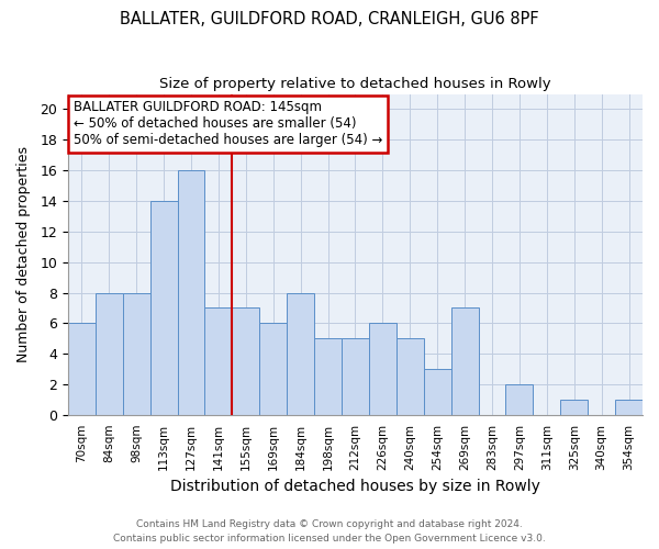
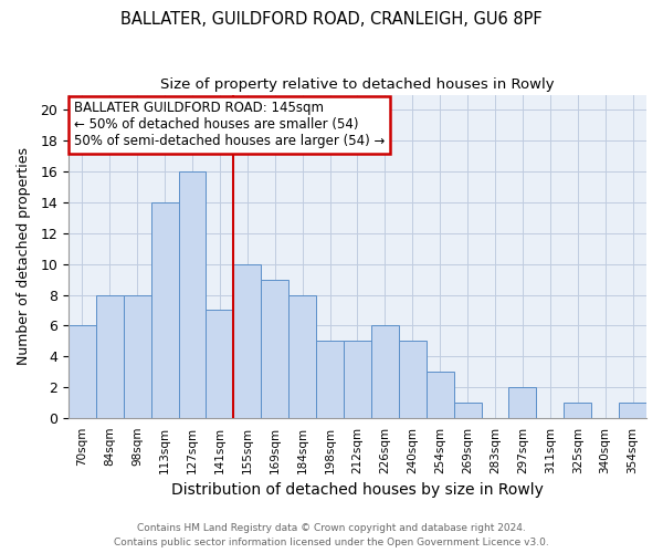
155sqm: 7 -> 10
169sqm: 6 -> 9
269sqm: 7 -> 1
